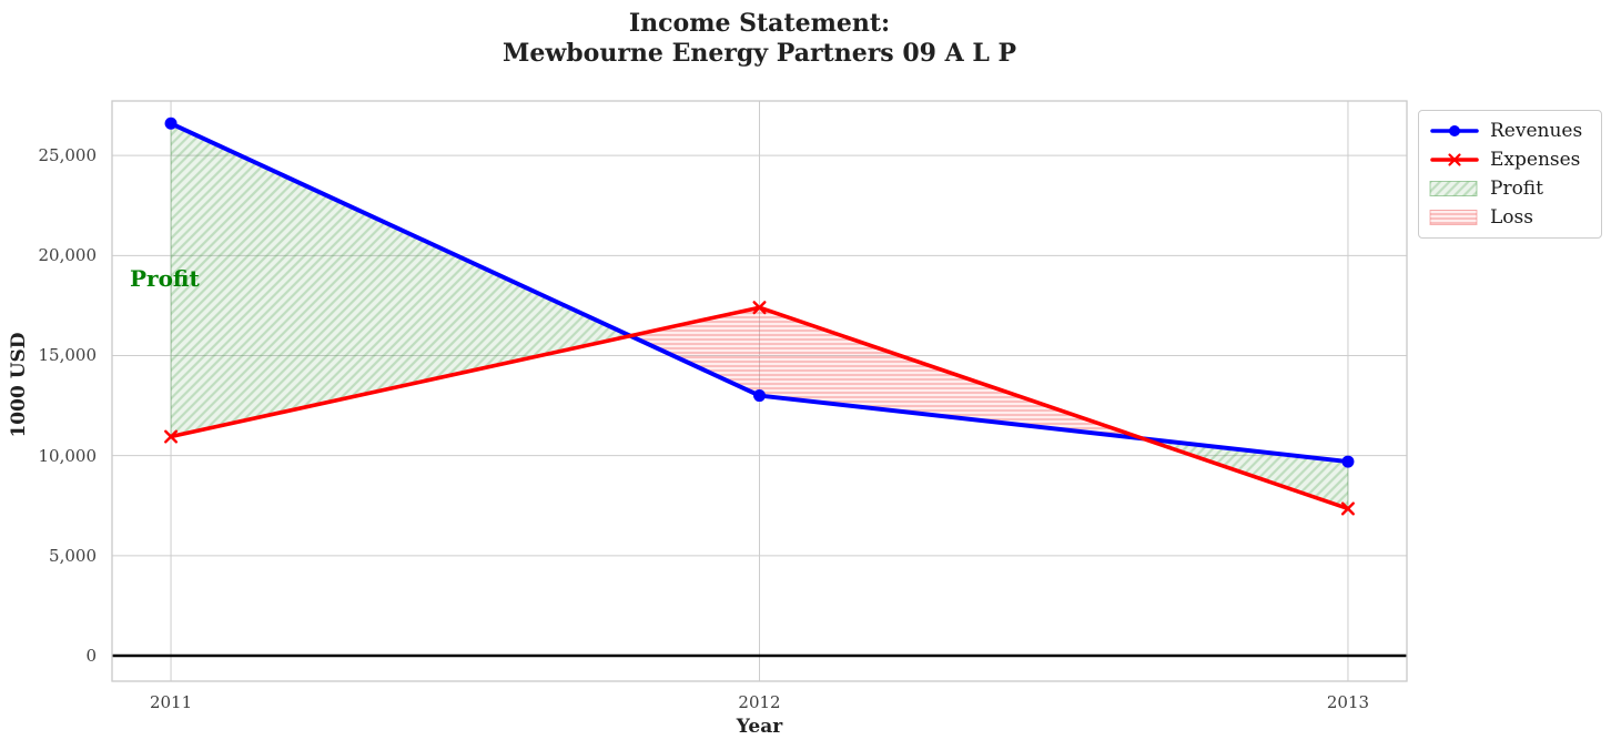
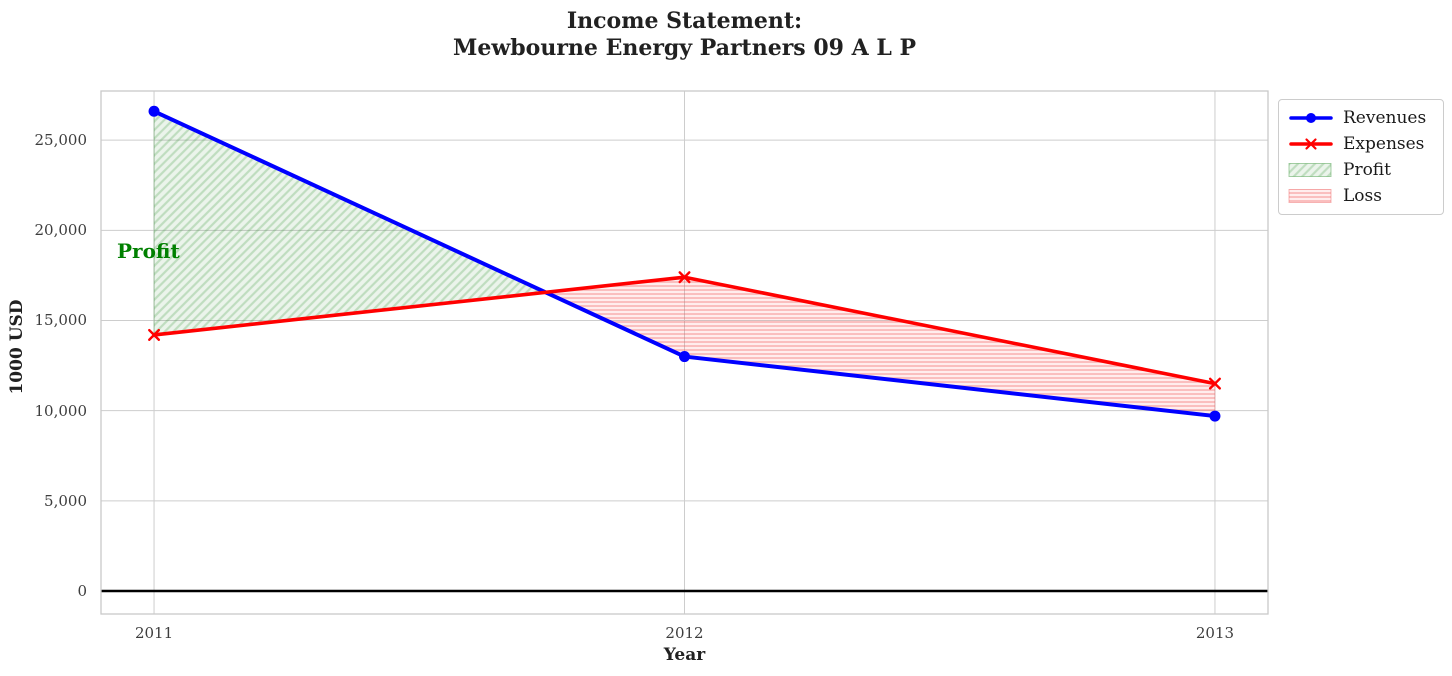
Expenses/2011: 11000 -> 14200
Expenses/2013: 7400 -> 11500
